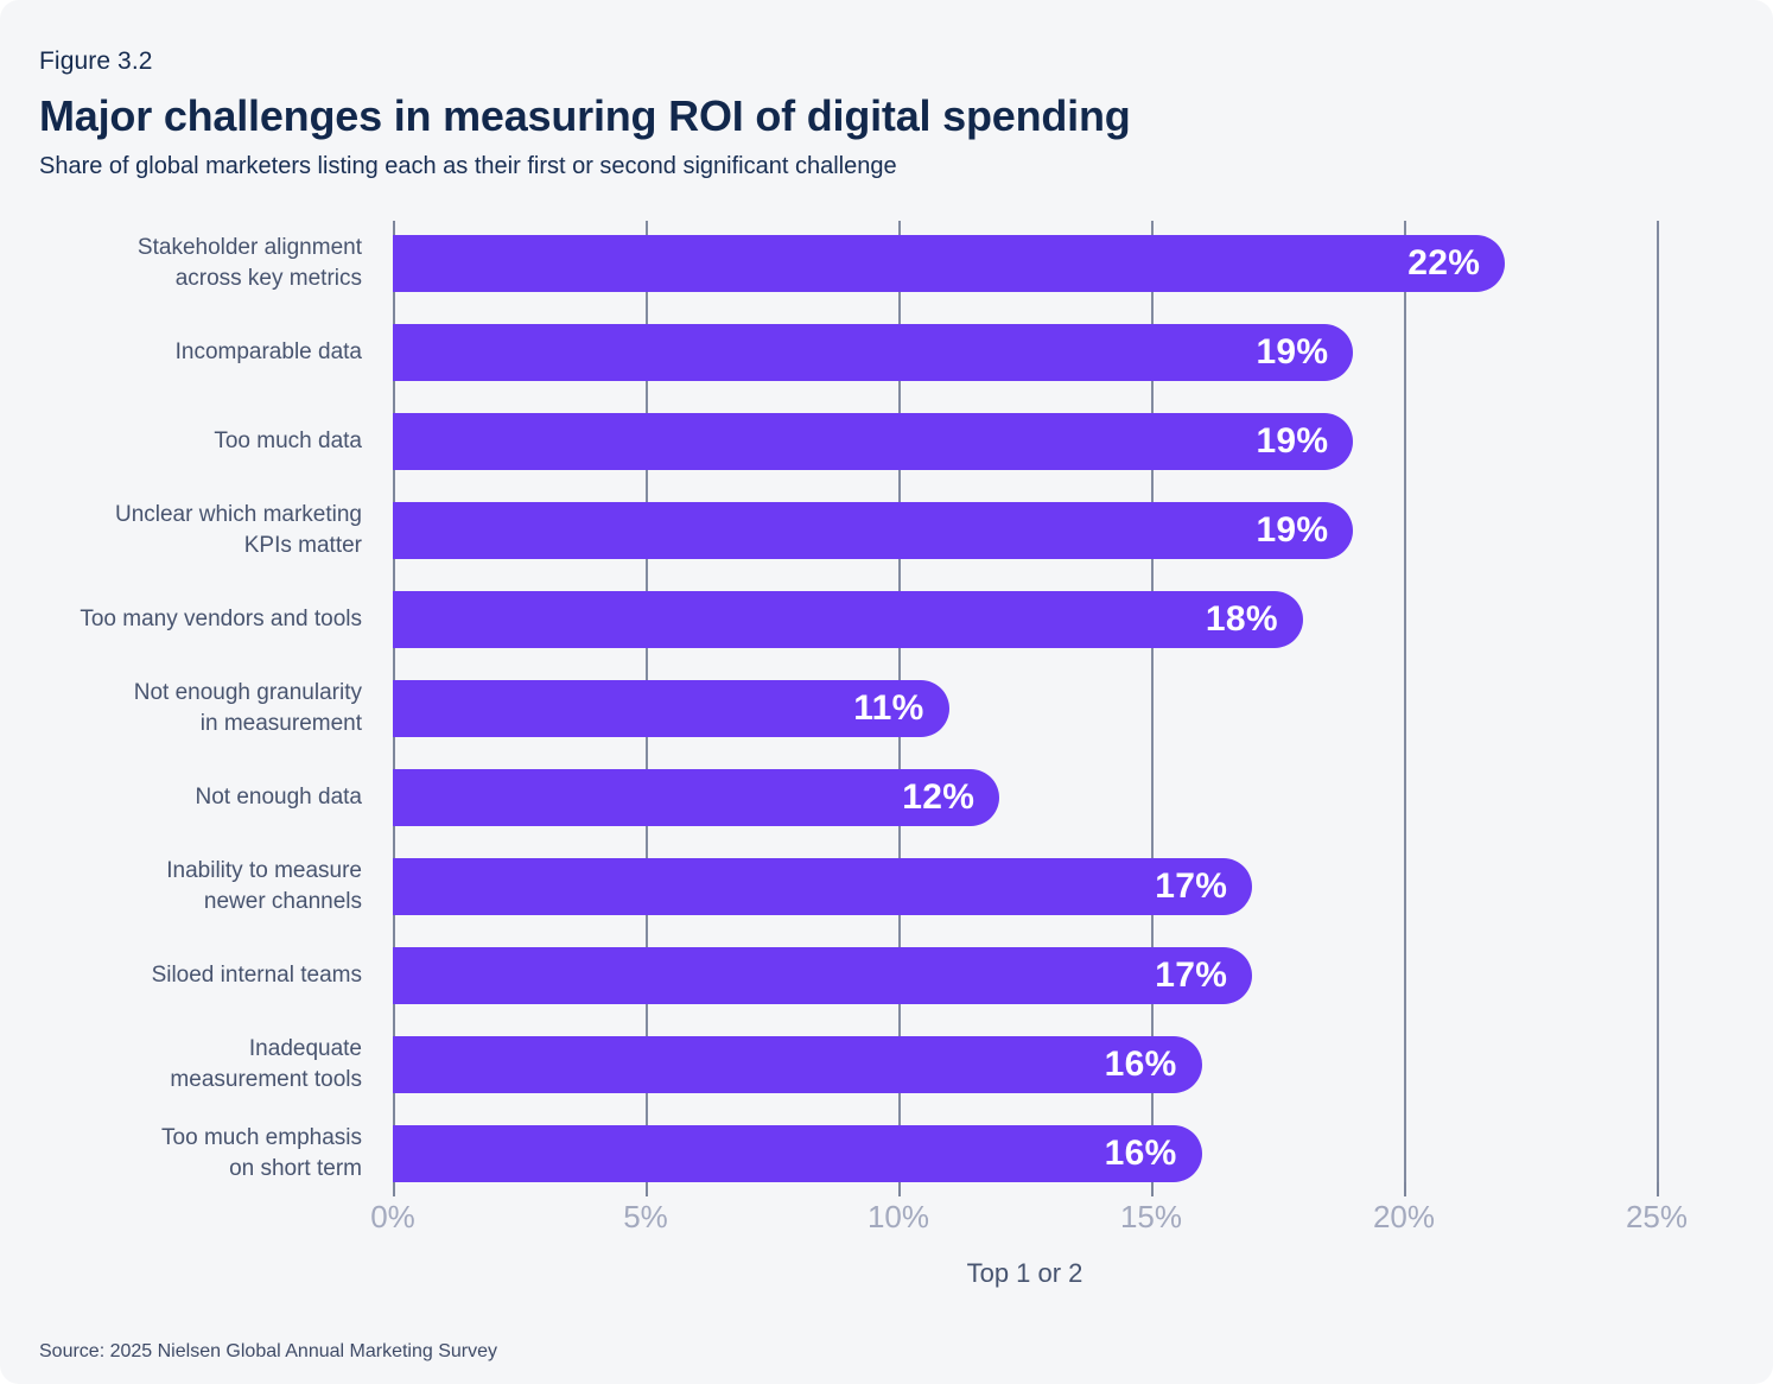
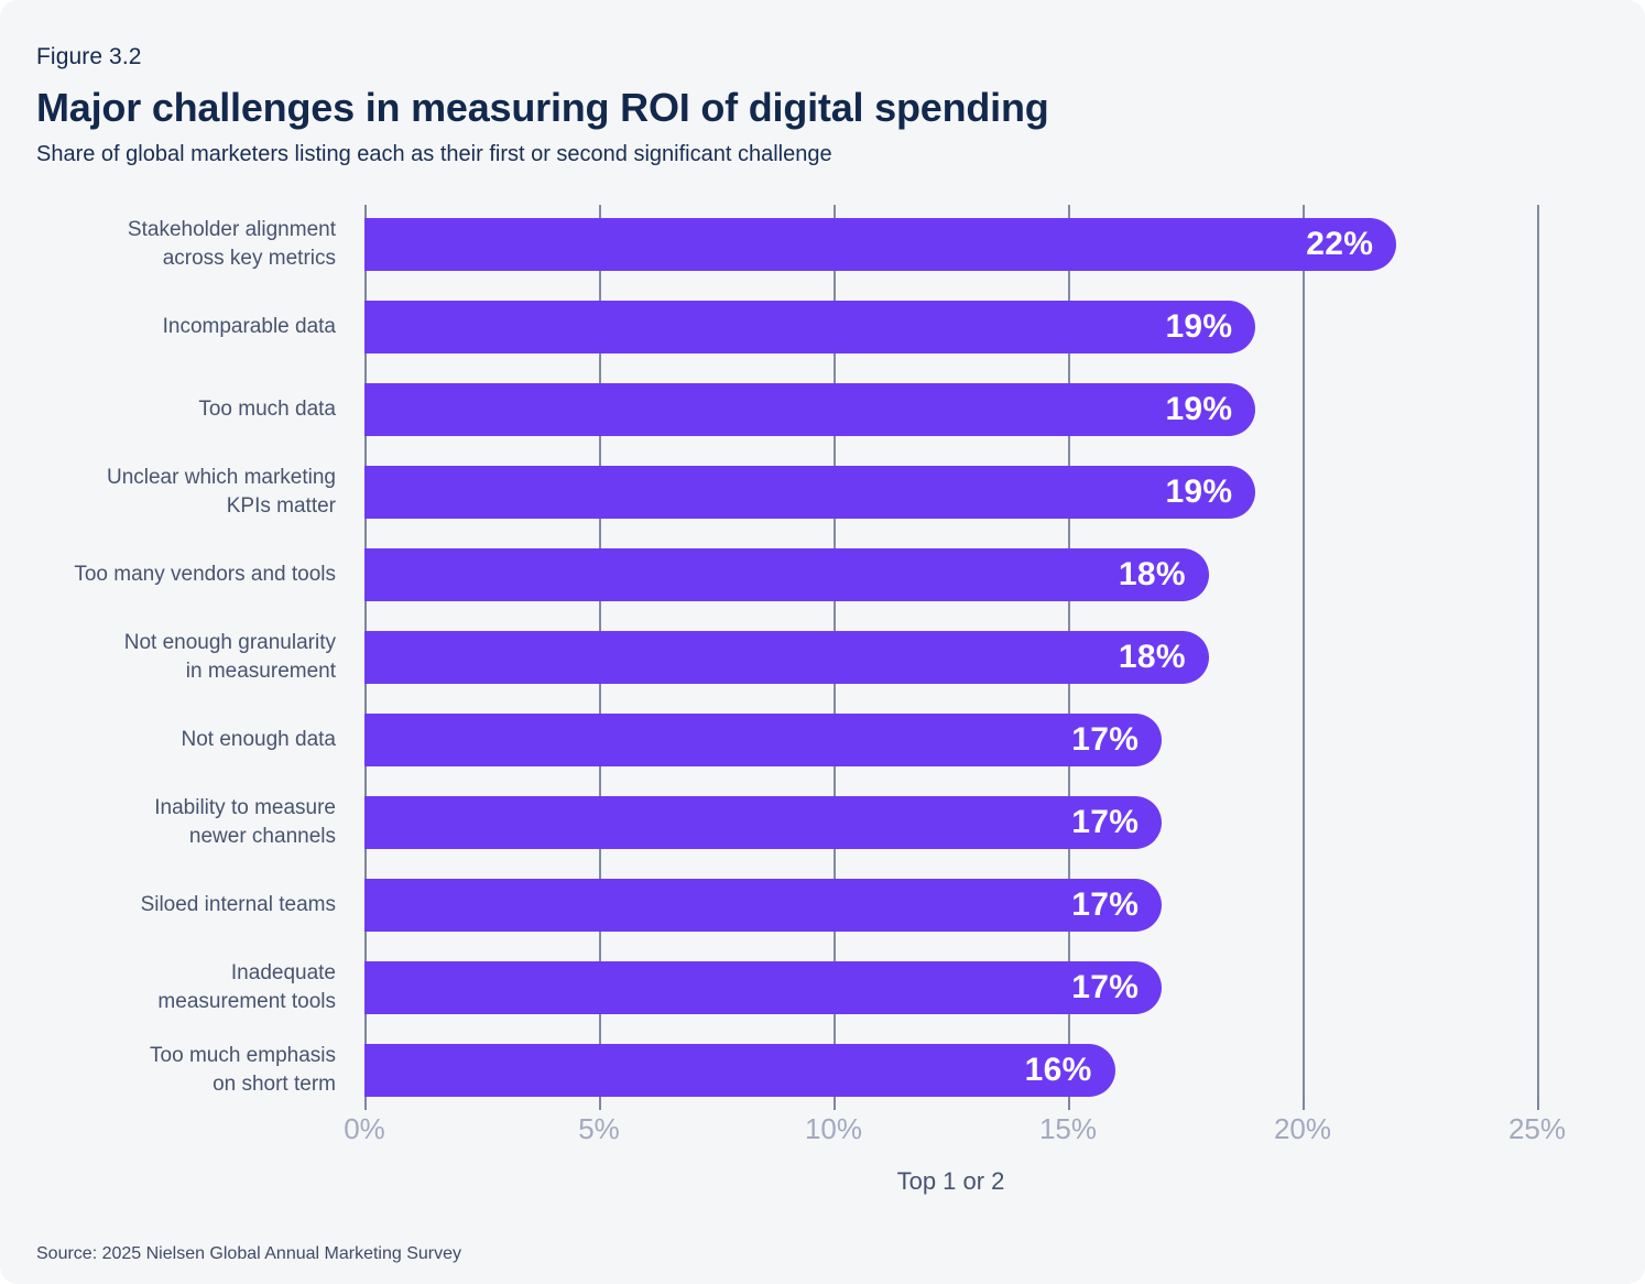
Not enough granularity in measurement: 11% -> 18%
Not enough data: 12% -> 17%
Inadequate measurement tools: 16% -> 17%
